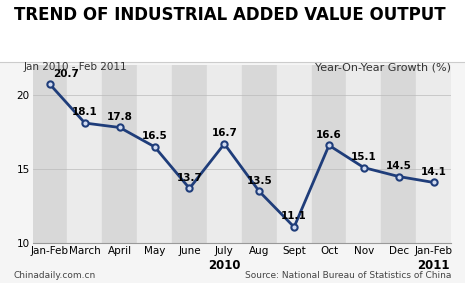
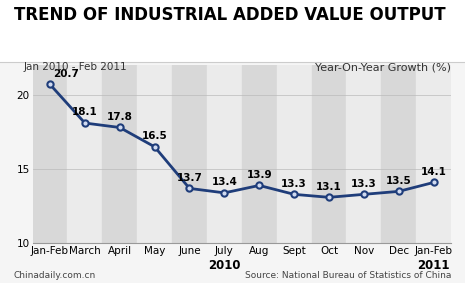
July: 16.7 -> 13.4
Aug: 13.5 -> 13.9
Sept: 11.1 -> 13.3
Oct: 16.6 -> 13.1
Nov: 15.1 -> 13.3
Dec: 14.5 -> 13.5
